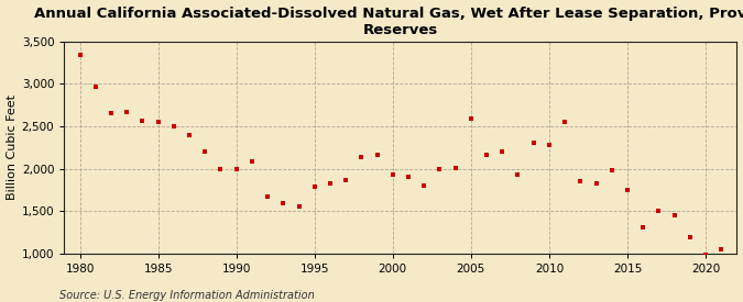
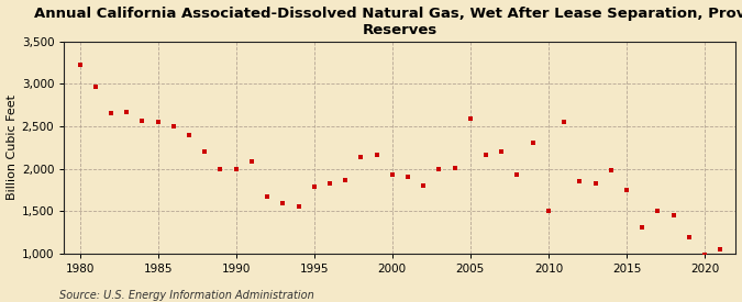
1980: 3,340 -> 3,220
2010: 2,280 -> 1,500
